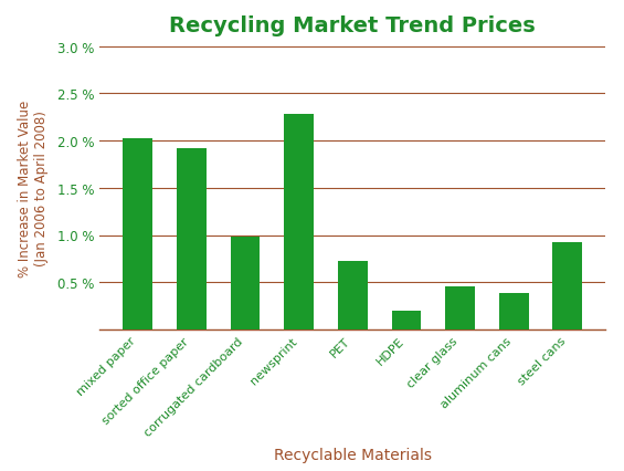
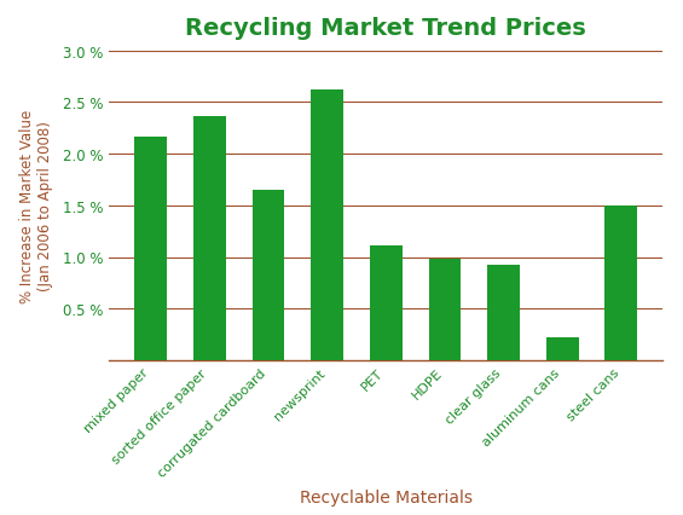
mixed paper: 2.02 % -> 2.17 %
sorted office paper: 1.92 % -> 2.37 %
corrugated cardboard: 0.98 % -> 1.65 %
newsprint: 2.28 % -> 2.62 %
PET: 0.72 % -> 1.11 %
HDPE: 0.20 % -> 0.98 %
clear glass: 0.46 % -> 0.92 %
aluminum cans: 0.38 % -> 0.22 %
steel cans: 0.92 % -> 1.50 %
